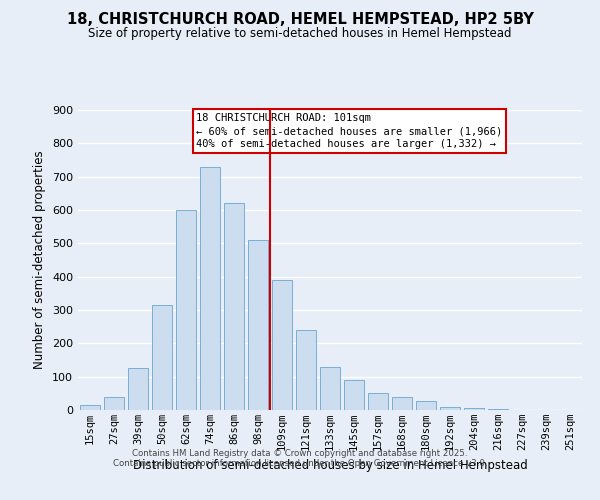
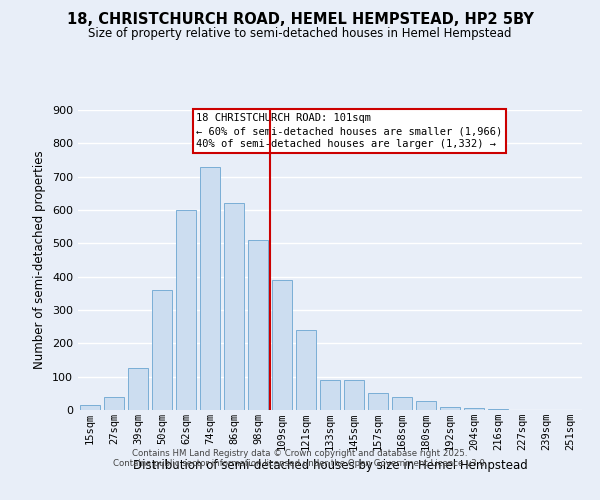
50sqm: 315 -> 360
133sqm: 130 -> 90
